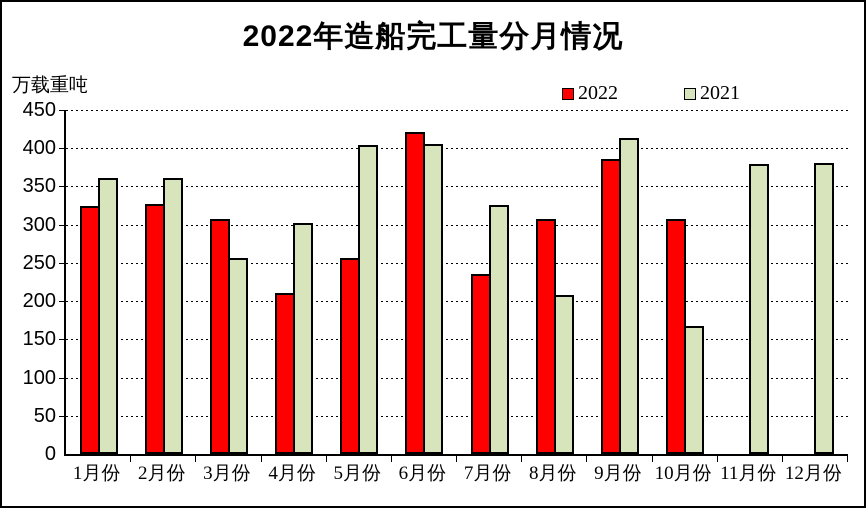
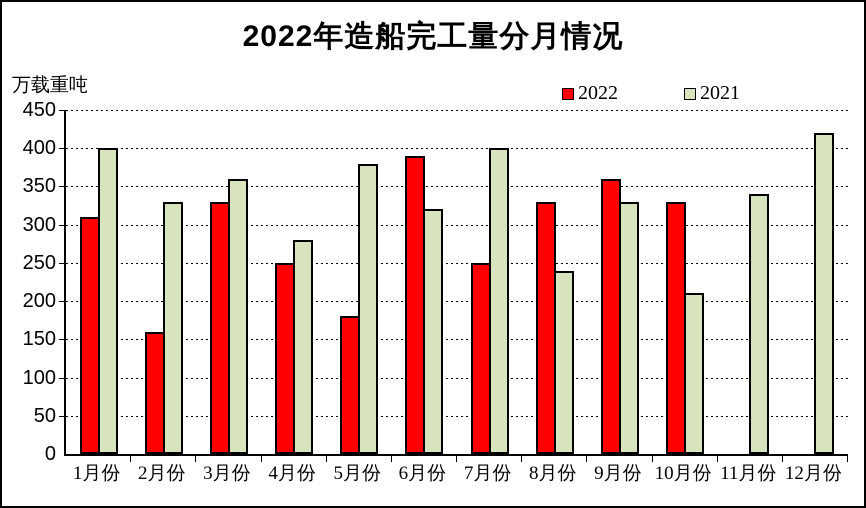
2022/1月份: 320 -> 310
2021/1月份: 360 -> 400
2022/2月份: 330 -> 160
2021/2月份: 360 -> 330
2022/3月份: 310 -> 330
2021/3月份: 260 -> 360
2022/4月份: 210 -> 250
2021/4月份: 300 -> 280
2022/5月份: 260 -> 180
2021/5月份: 400 -> 380
2022/6月份: 420 -> 390
2021/6月份: 400 -> 320
2022/7月份: 240 -> 250
2021/7月份: 330 -> 400
2022/8月份: 310 -> 330
2021/8月份: 210 -> 240
2022/9月份: 390 -> 360
2021/9月份: 410 -> 330
2022/10月份: 310 -> 330
2021/10月份: 170 -> 210
2021/11月份: 380 -> 340
2021/12月份: 380 -> 420
